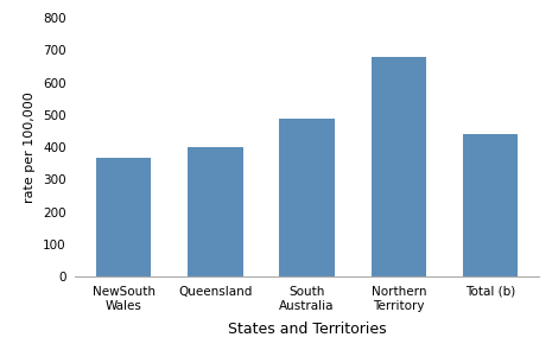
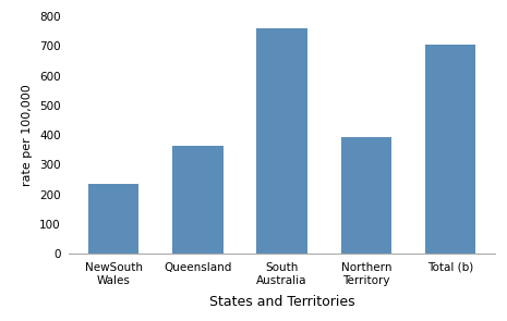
NewSouth Wales: 368 -> 235
Queensland: 400 -> 365
South Australia: 490 -> 760
Northern Territory: 680 -> 395
Total (b): 440 -> 705
